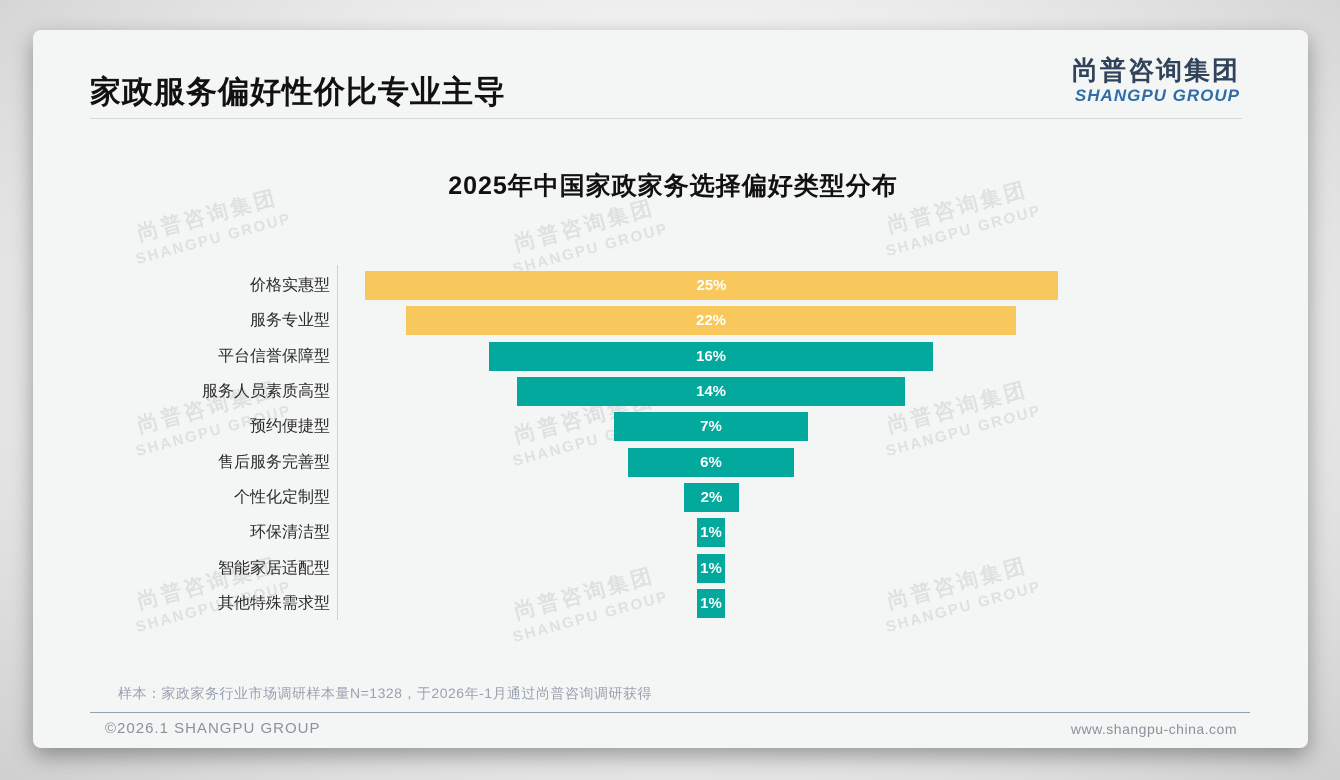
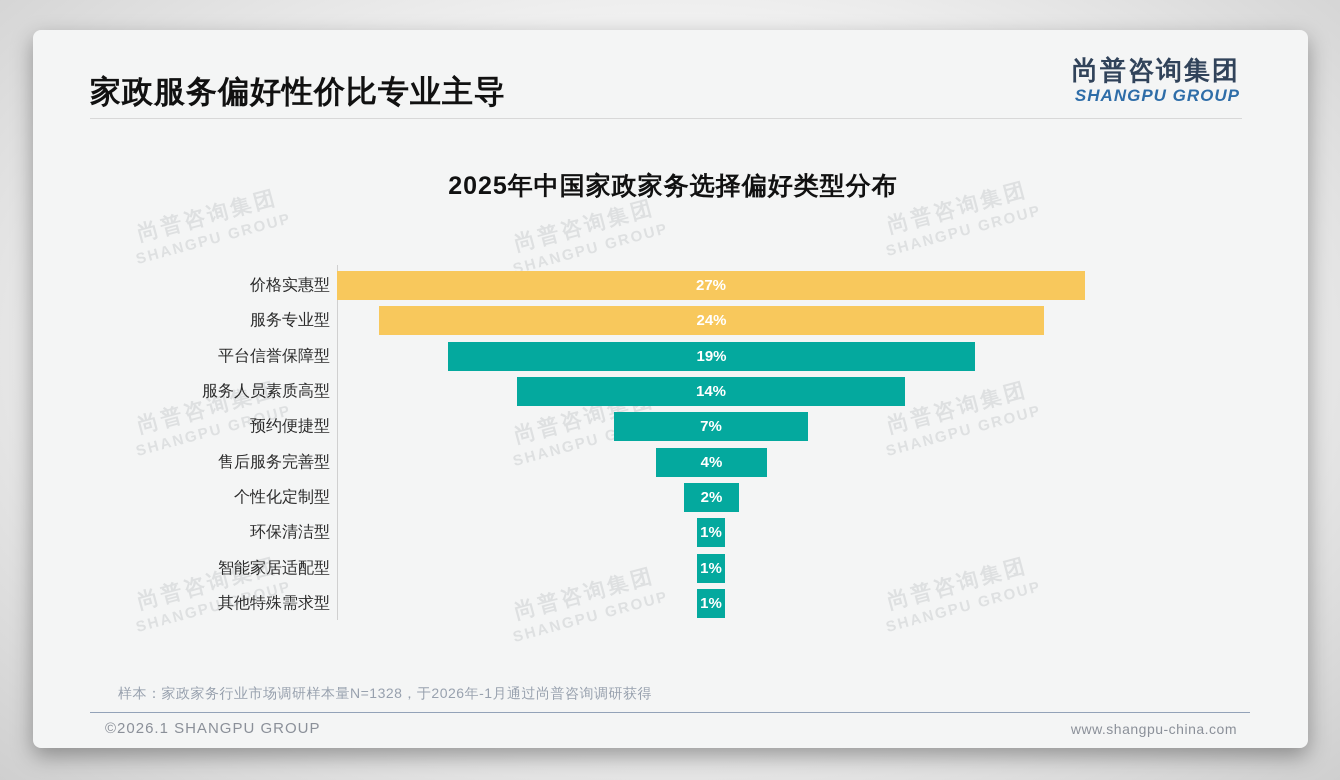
价格实惠型: 25% -> 27%
服务专业型: 22% -> 24%
平台信誉保障型: 16% -> 19%
售后服务完善型: 6% -> 4%
